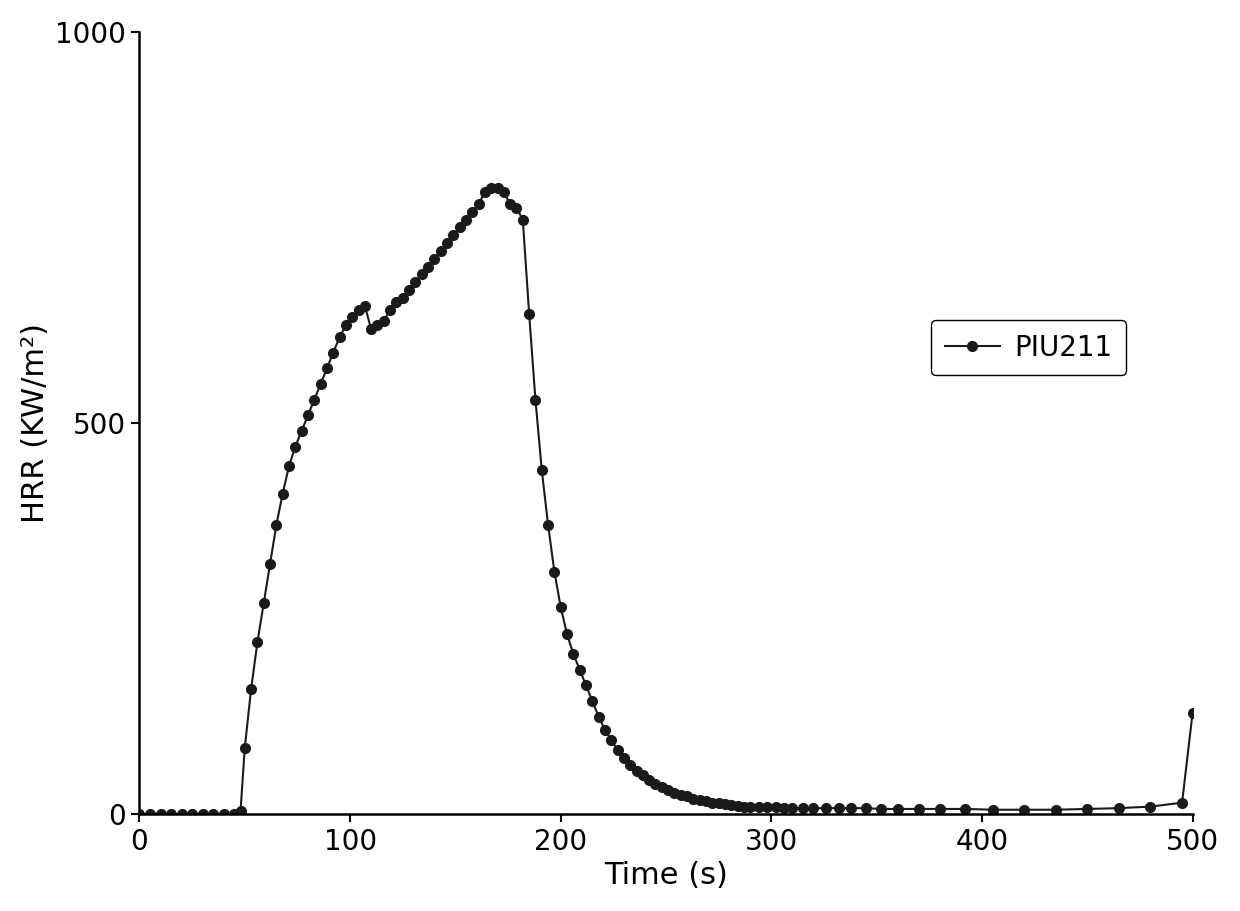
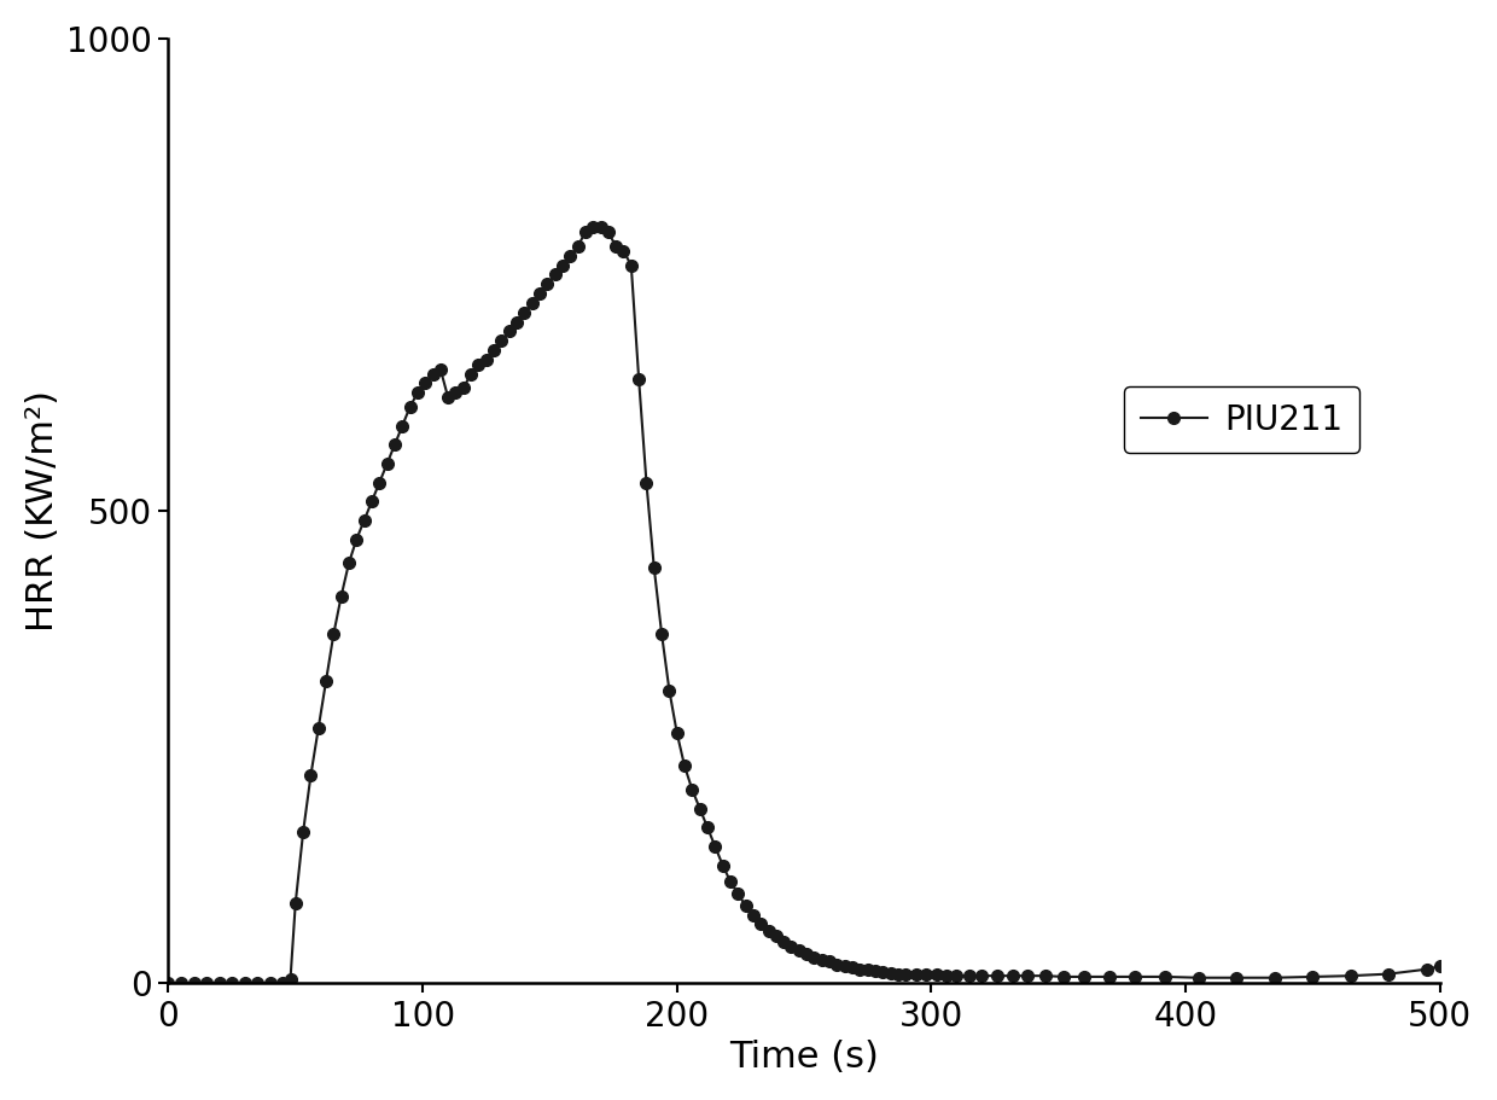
500: 130 -> 18
